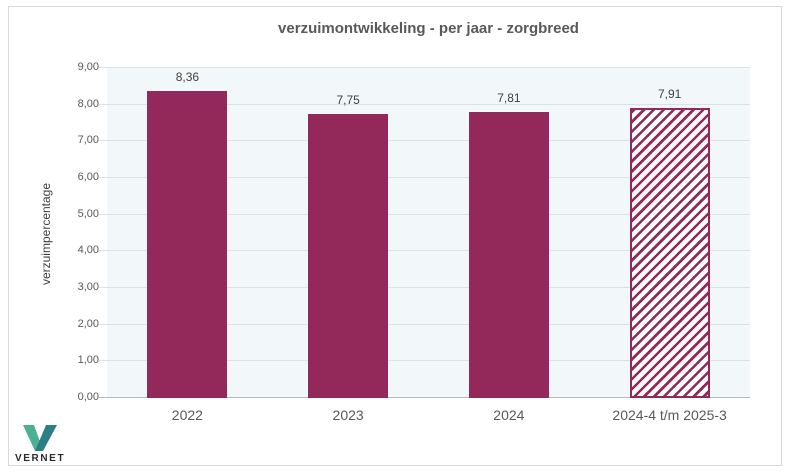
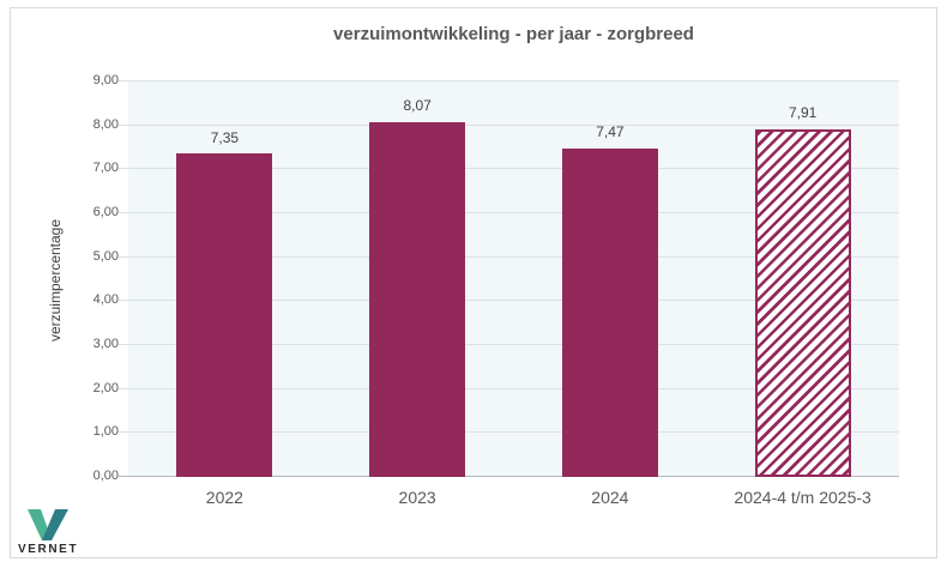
2022: 8,36 -> 7,35
2023: 7,75 -> 8,07
2024: 7,81 -> 7,47
